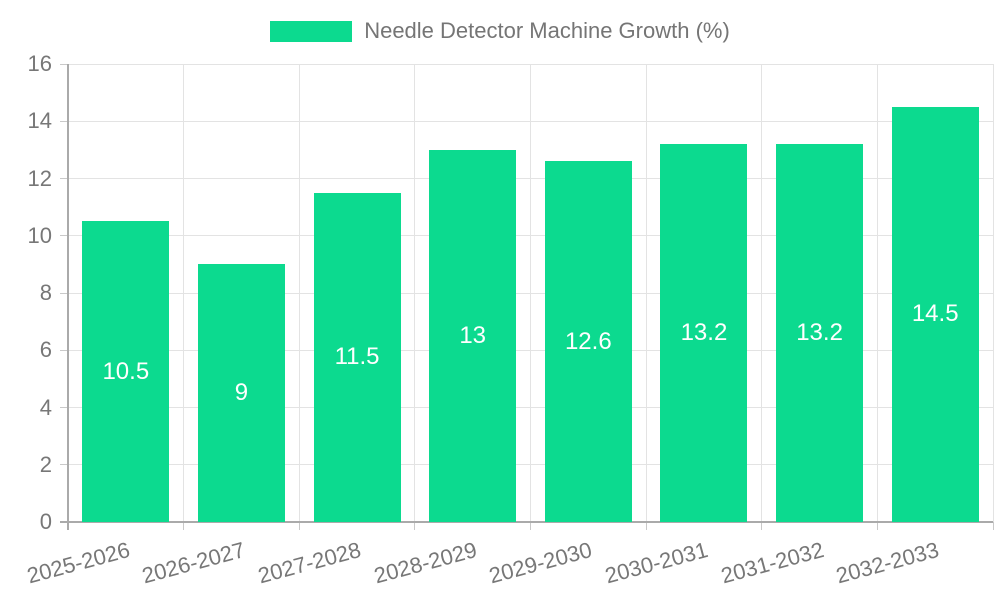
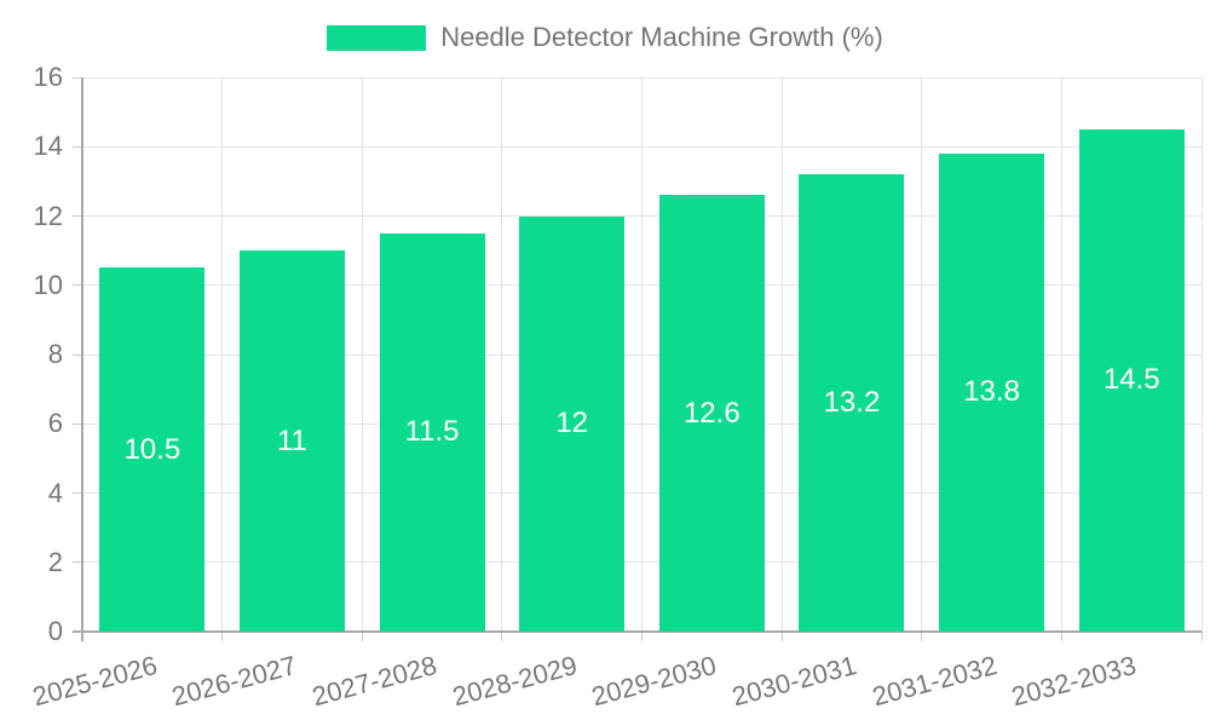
2026-2027: 9 -> 11
2028-2029: 13 -> 12
2031-2032: 13.2 -> 13.8
